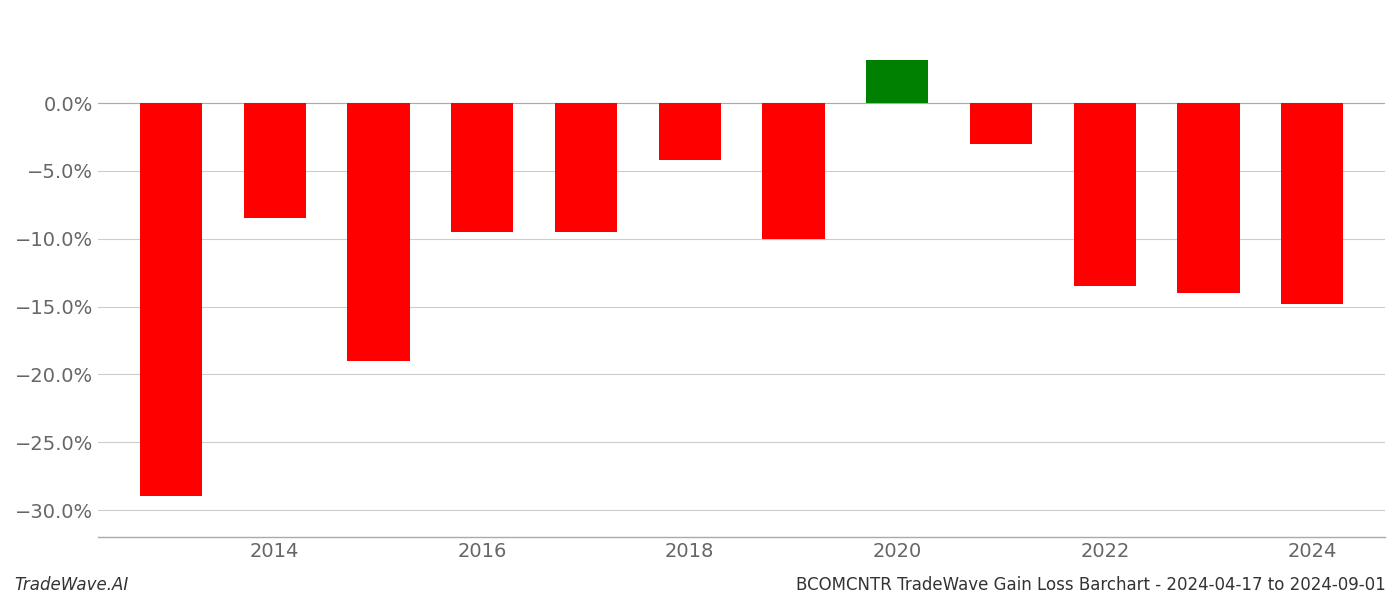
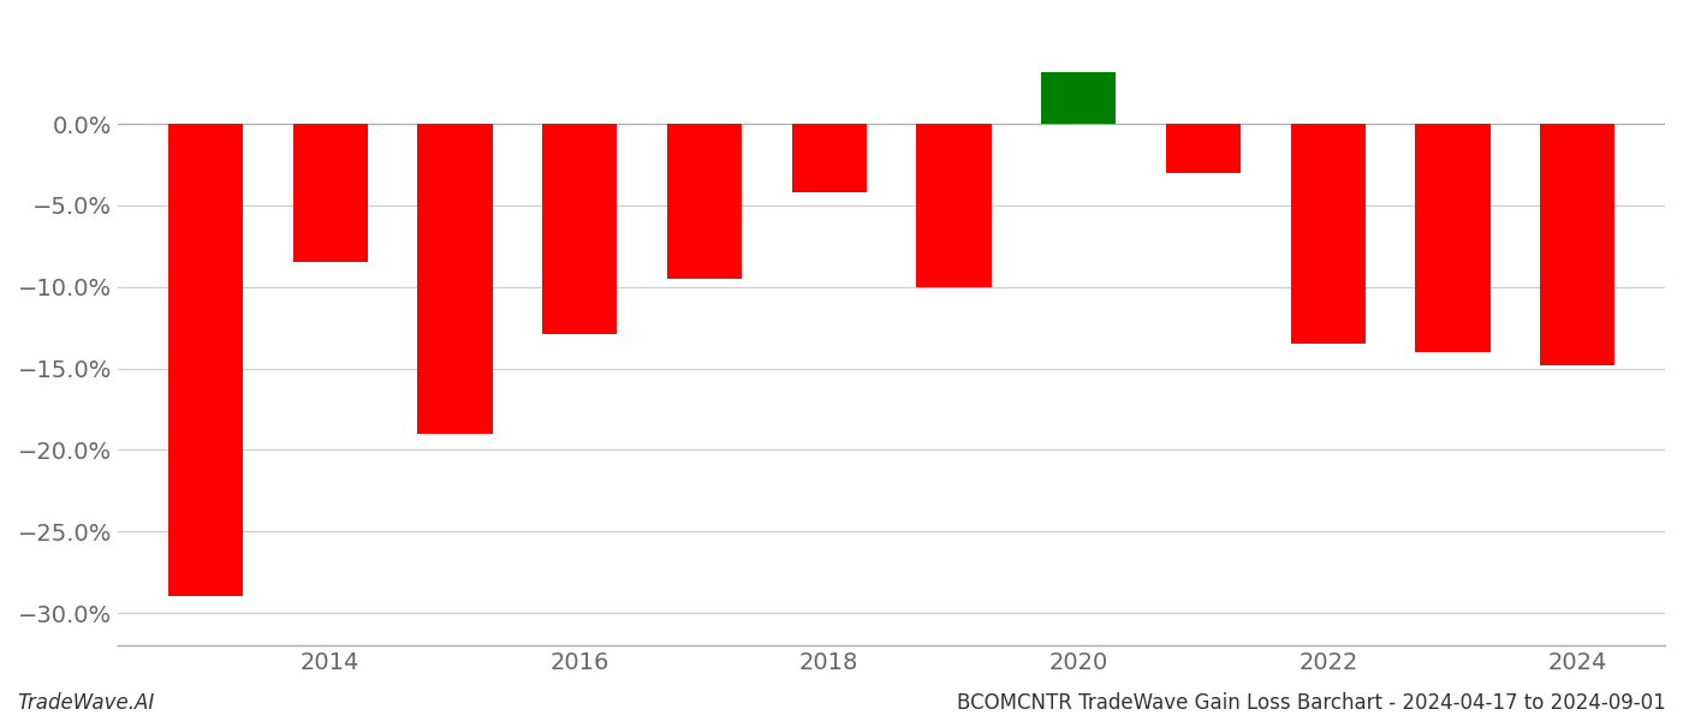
2016: -9.5% -> -12.9%
